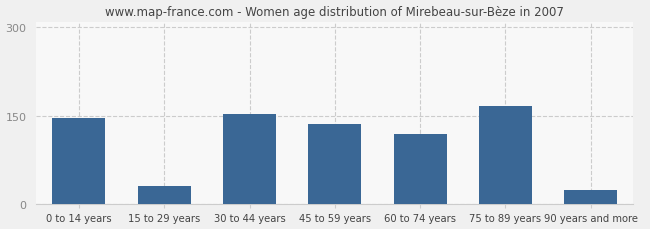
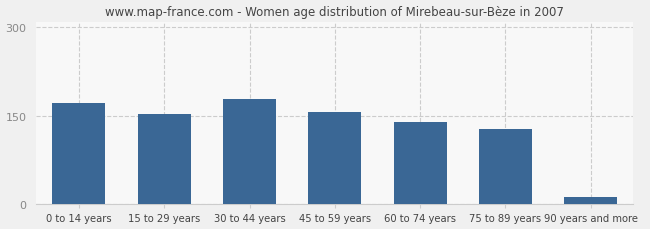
0 to 14 years: 146 -> 172
15 to 29 years: 32 -> 153
30 to 44 years: 154 -> 178
45 to 59 years: 136 -> 157
60 to 74 years: 120 -> 140
75 to 89 years: 166 -> 128
90 years and more: 24 -> 13
